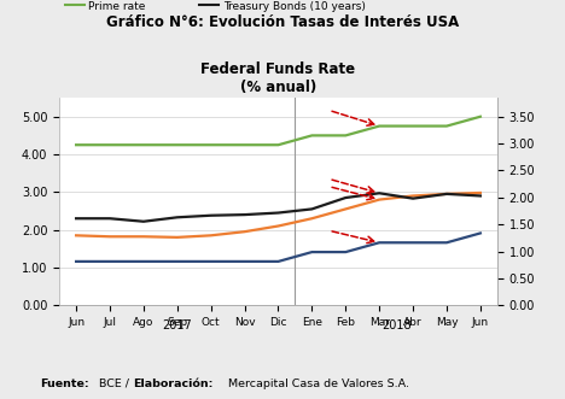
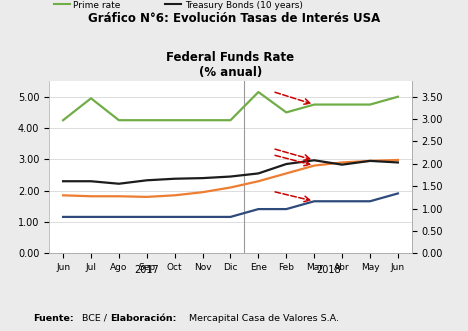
Prime rate/Jul: 4.25 -> 4.95
Prime rate/Ene: 4.50 -> 5.15
